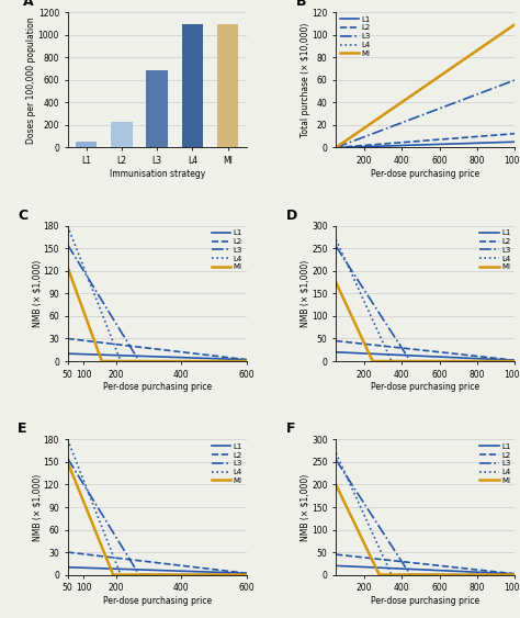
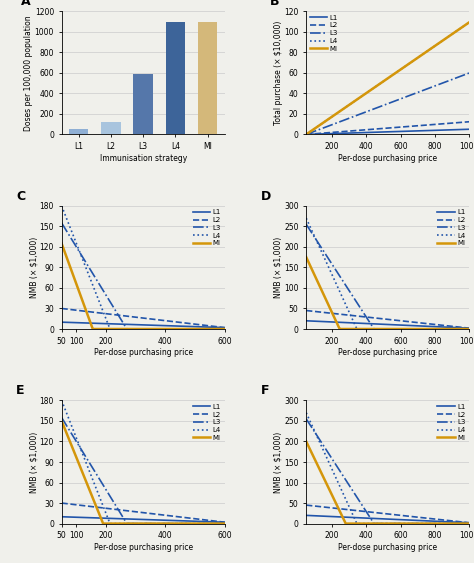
L2: 230 -> 120
L3: 690 -> 590
